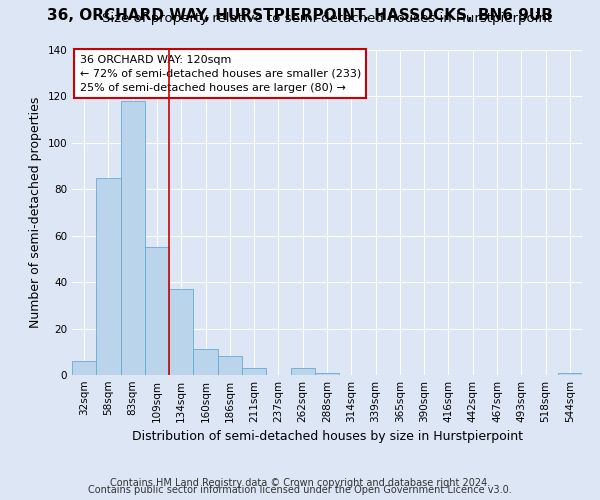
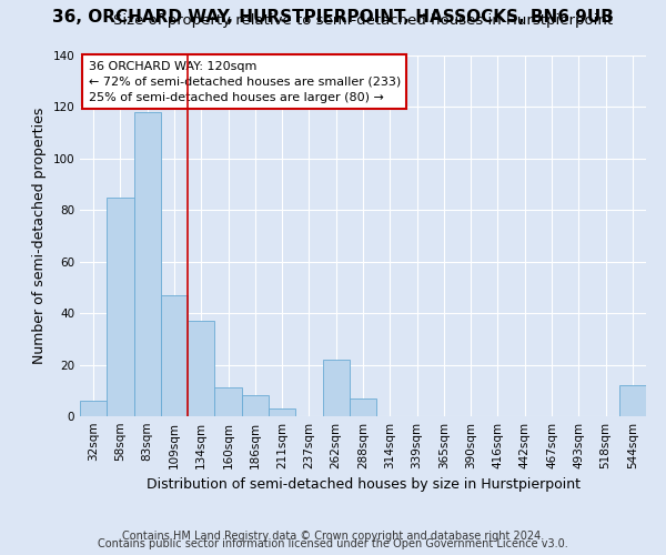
109sqm: 55 -> 47
262sqm: 3 -> 22
288sqm: 1 -> 7
544sqm: 1 -> 12
